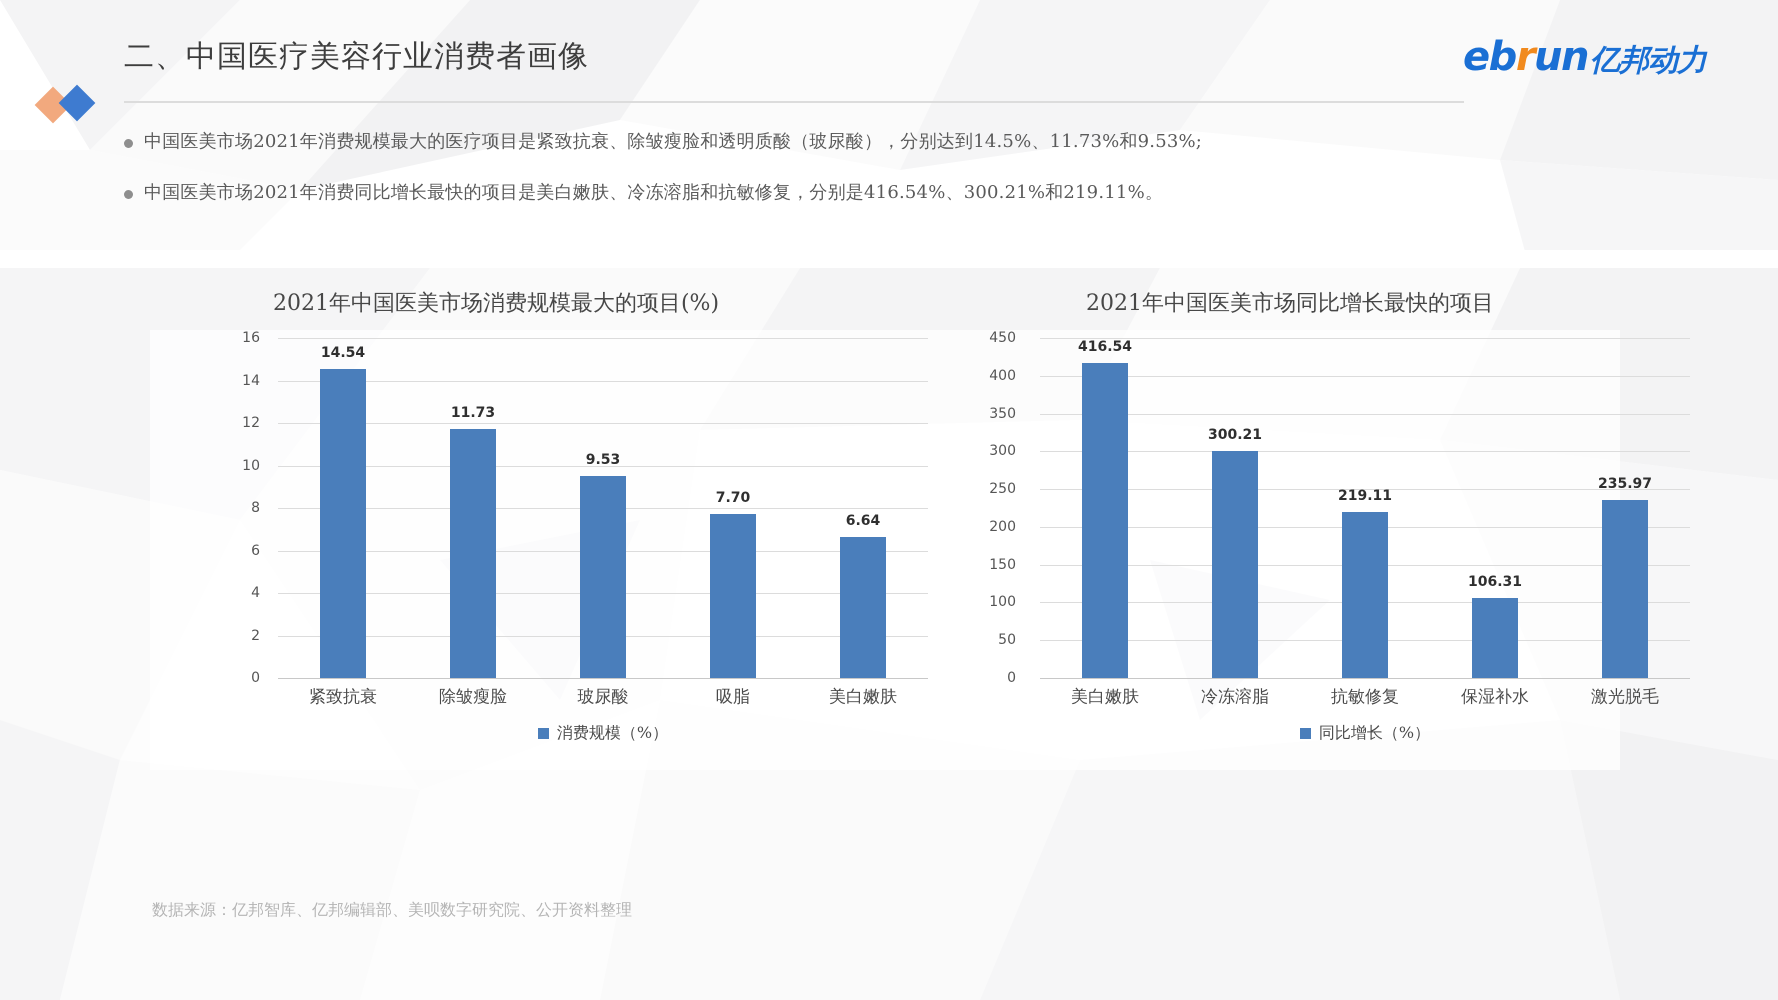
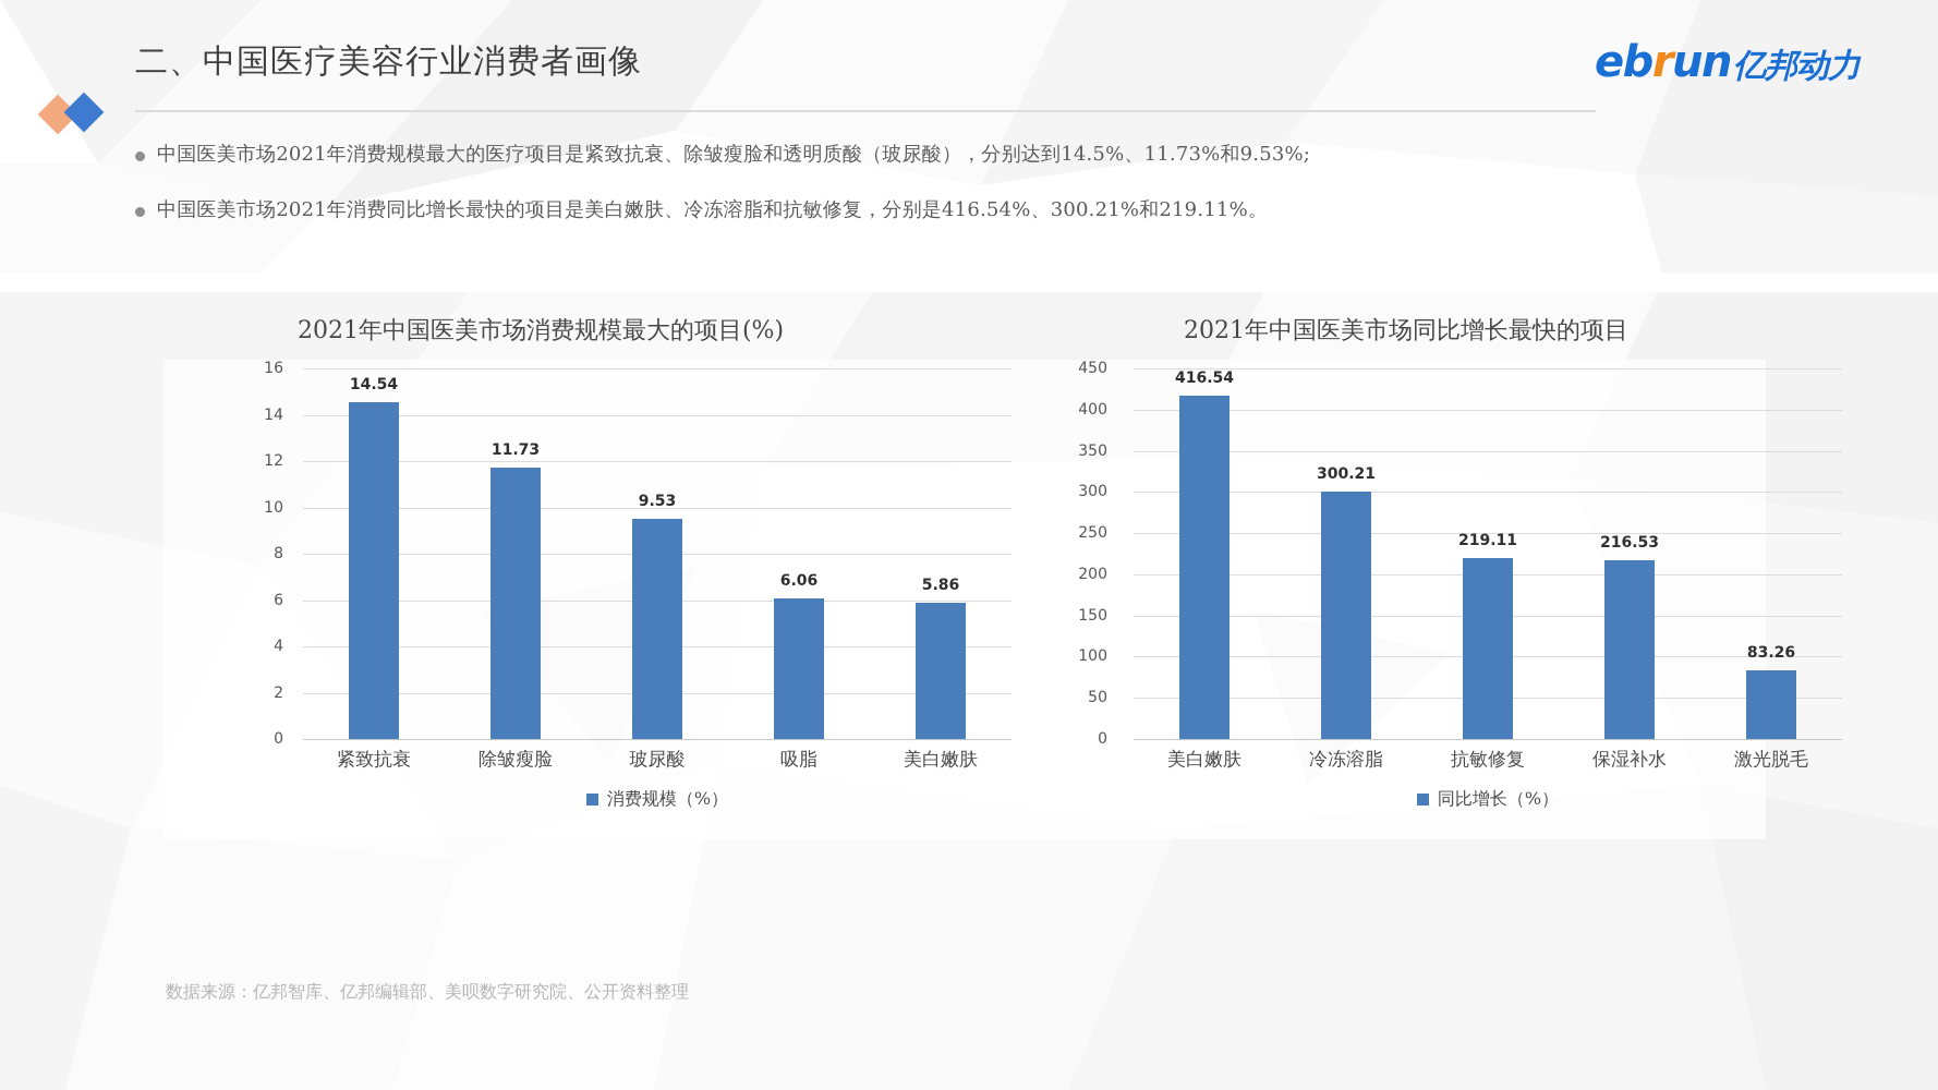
2021年中国医美市场消费规模最大的项目(%)/吸脂: 7.70 -> 6.06
2021年中国医美市场消费规模最大的项目(%)/美白嫩肤: 6.64 -> 5.86
2021年中国医美市场同比增长最快的项目/保湿补水: 106.31 -> 216.53
2021年中国医美市场同比增长最快的项目/激光脱毛: 235.97 -> 83.26
